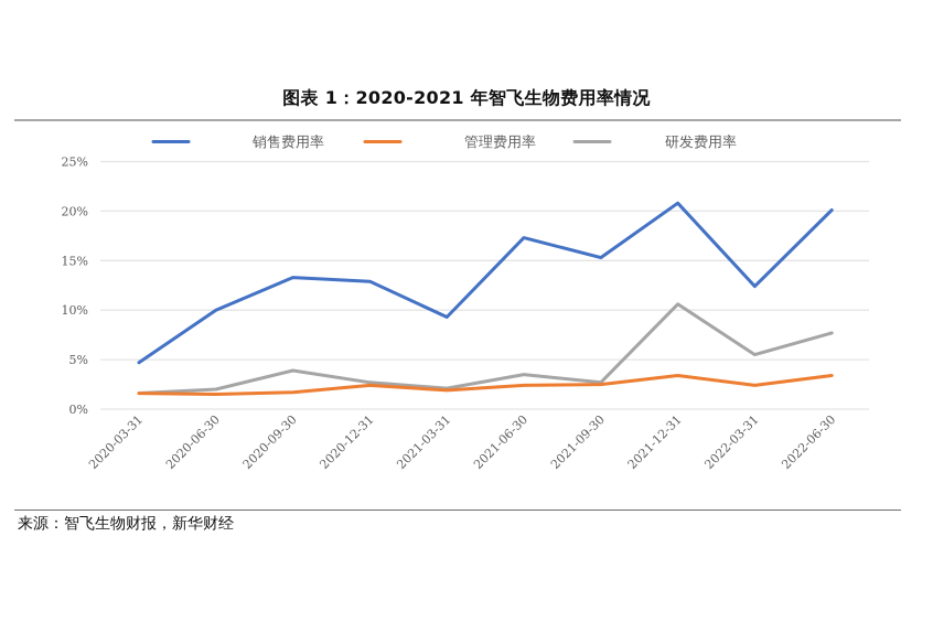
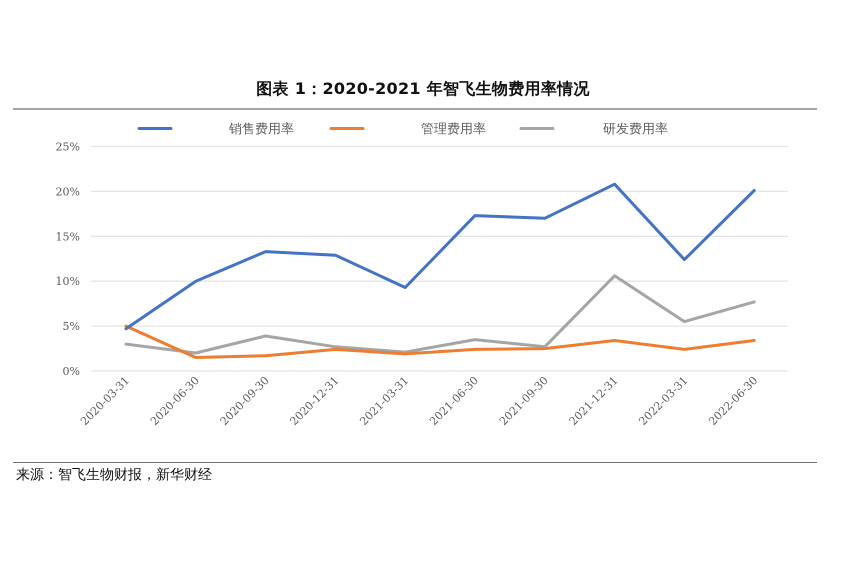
管理费用率/2020-03-31: 2% -> 5%
研发费用率/2020-03-31: 2% -> 3%
销售费用率/2021-09-30: 15% -> 17%
